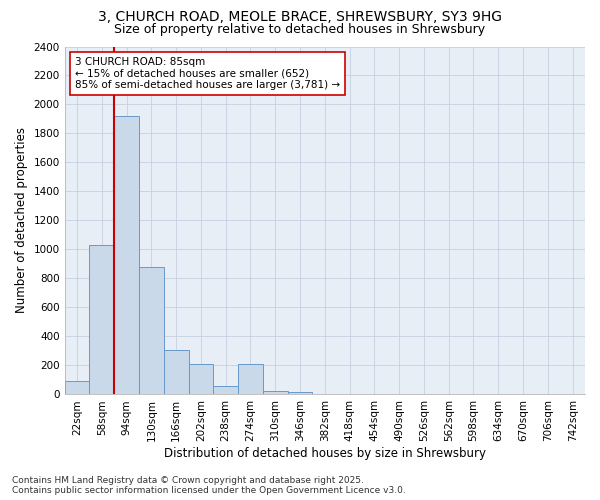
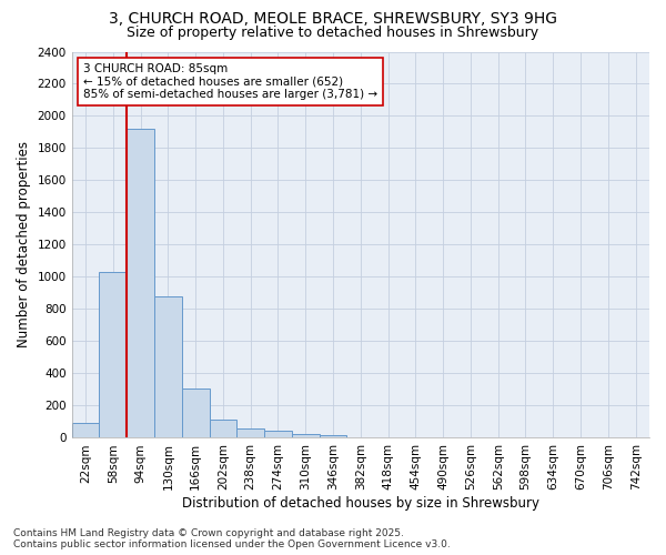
202sqm: 210 -> 120
274sqm: 210 -> 40
